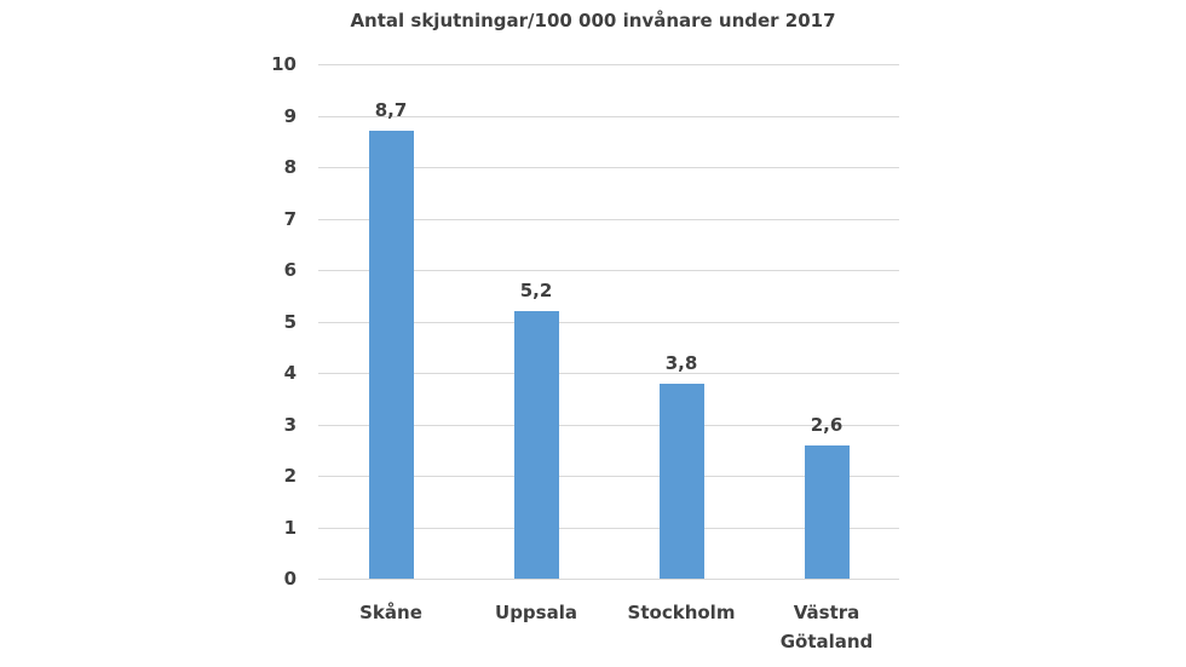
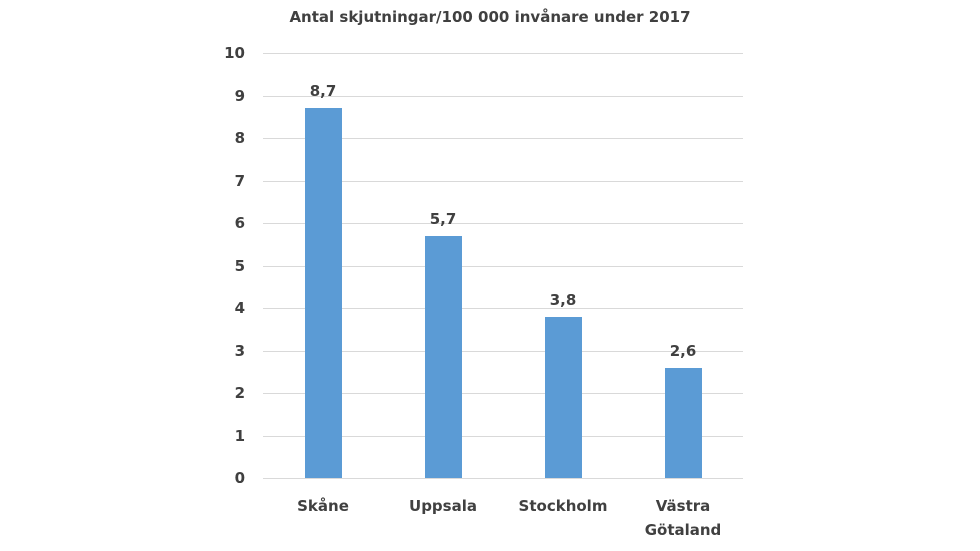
Uppsala: 5,2 -> 5,7
